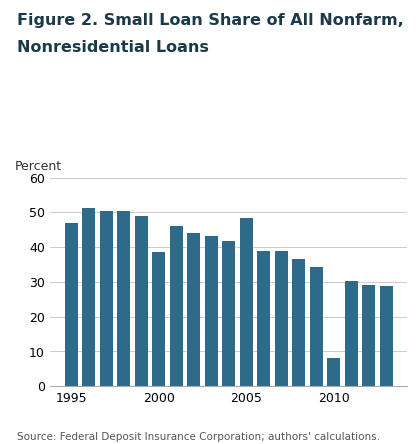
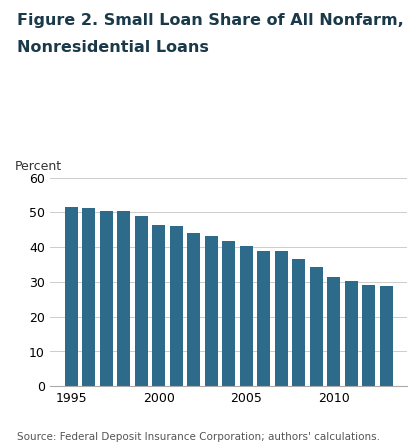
1995: 47.0 -> 51.5
2000: 38.5 -> 46.5
2005: 48.5 -> 40.2
2010: 8.0 -> 31.5
